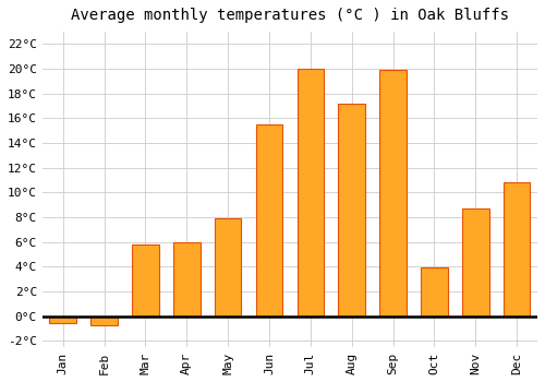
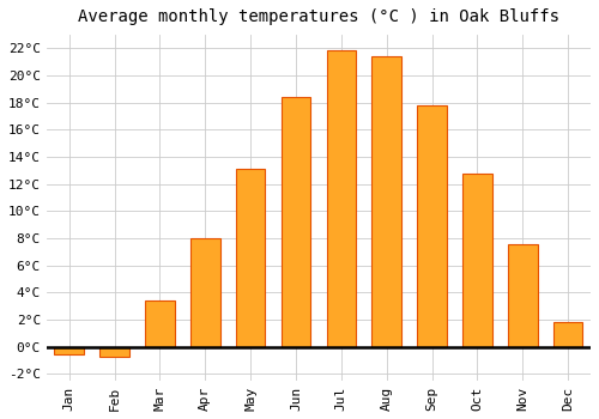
Mar: 5.8°C -> 3.4°C
Apr: 6.0°C -> 8.0°C
May: 7.9°C -> 13.1°C
Jun: 15.5°C -> 18.4°C
Jul: 20.0°C -> 21.9°C
Aug: 17.2°C -> 21.4°C
Sep: 19.9°C -> 17.8°C
Oct: 3.9°C -> 12.8°C
Nov: 8.7°C -> 7.6°C
Dec: 10.8°C -> 1.8°C
